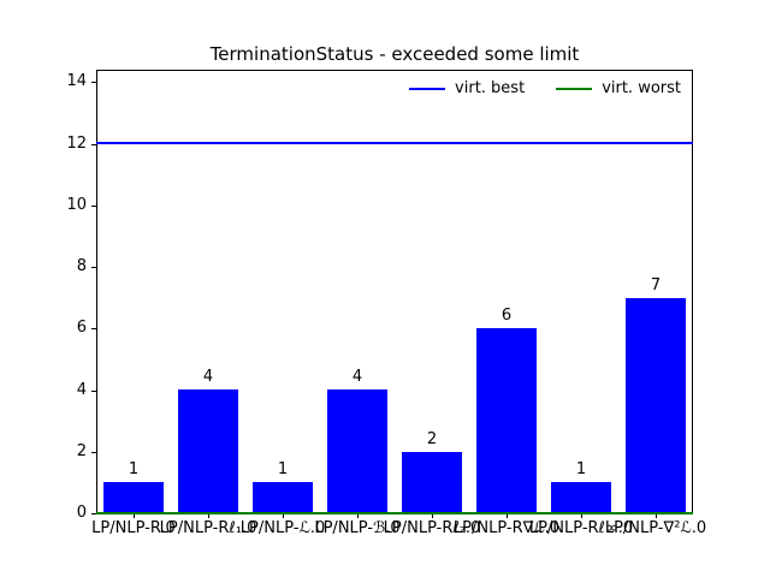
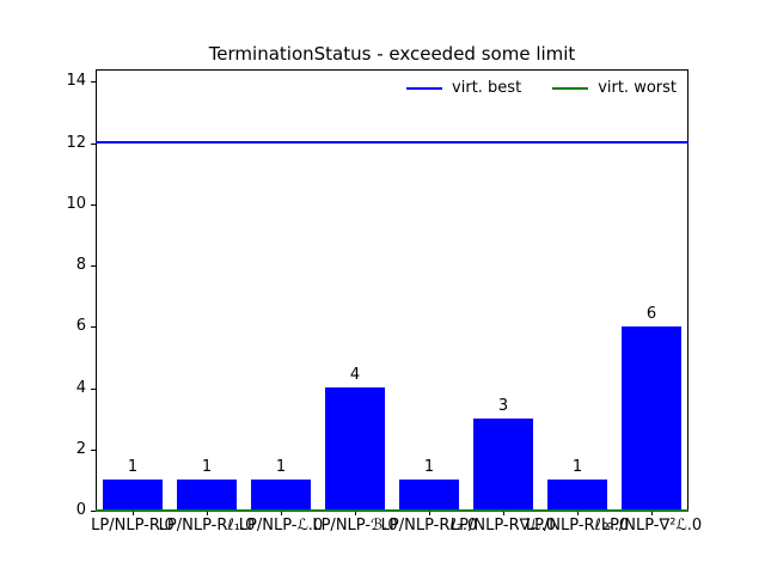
LP/NLP-Rℓ₁.0: 4 -> 1
LP/NLP-Rℓ₂.0: 2 -> 1
LP/NLP-R∇ℒ.0: 6 -> 3
LP/NLP-∇²ℒ.0: 7 -> 6
